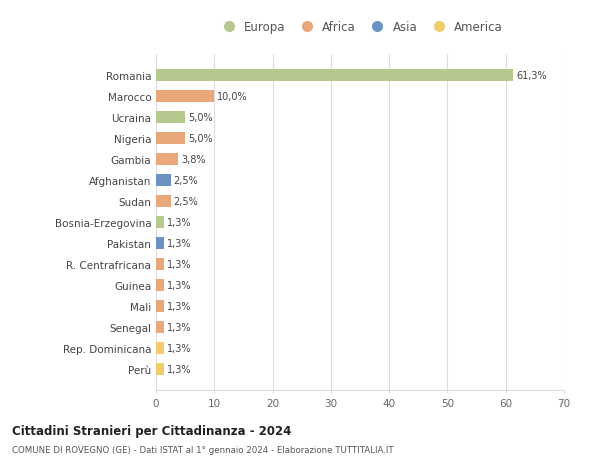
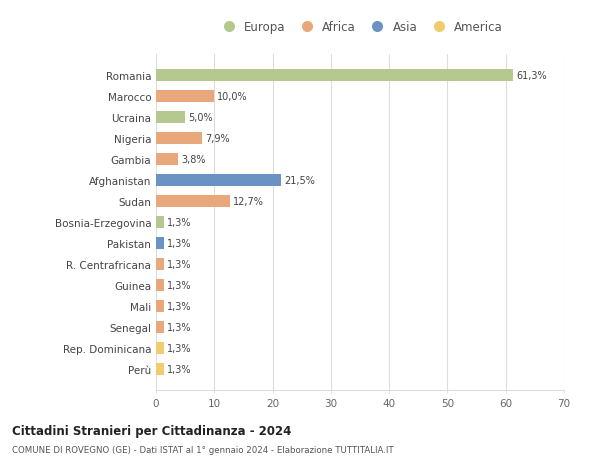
Nigeria: 5,0% -> 7,9%
Afghanistan: 2,5% -> 21,5%
Sudan: 2,5% -> 12,7%
